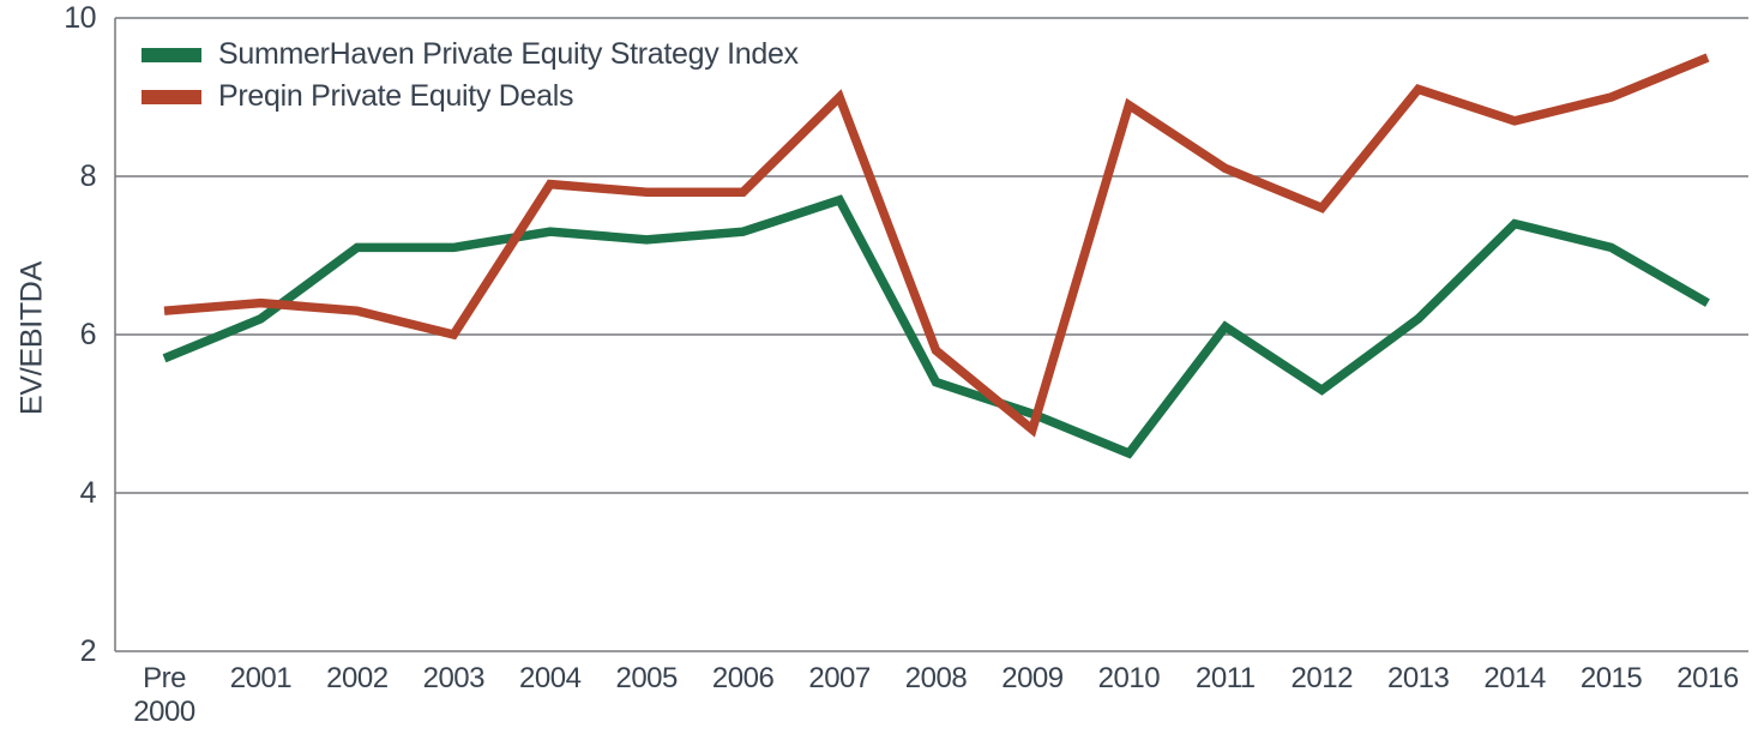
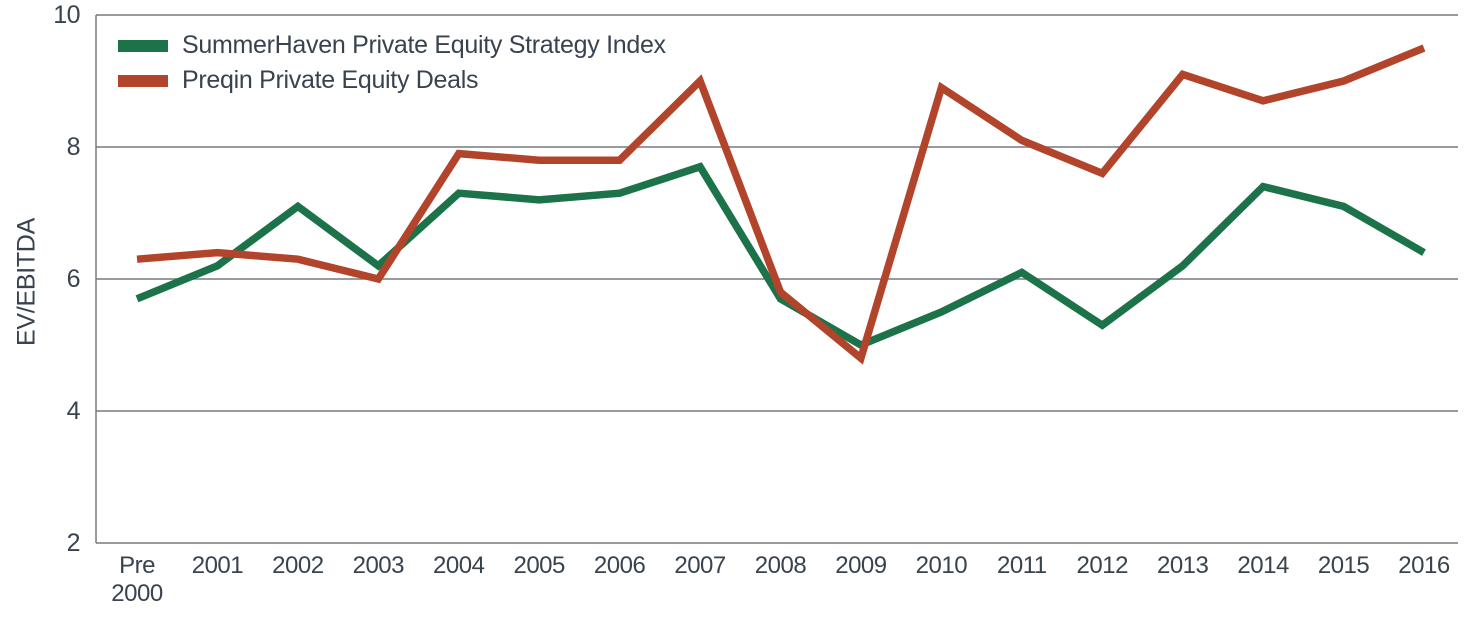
SummerHaven Private Equity Strategy Index/2003: 7.1 -> 6.2
SummerHaven Private Equity Strategy Index/2008: 5.4 -> 5.7
SummerHaven Private Equity Strategy Index/2010: 4.5 -> 5.5
